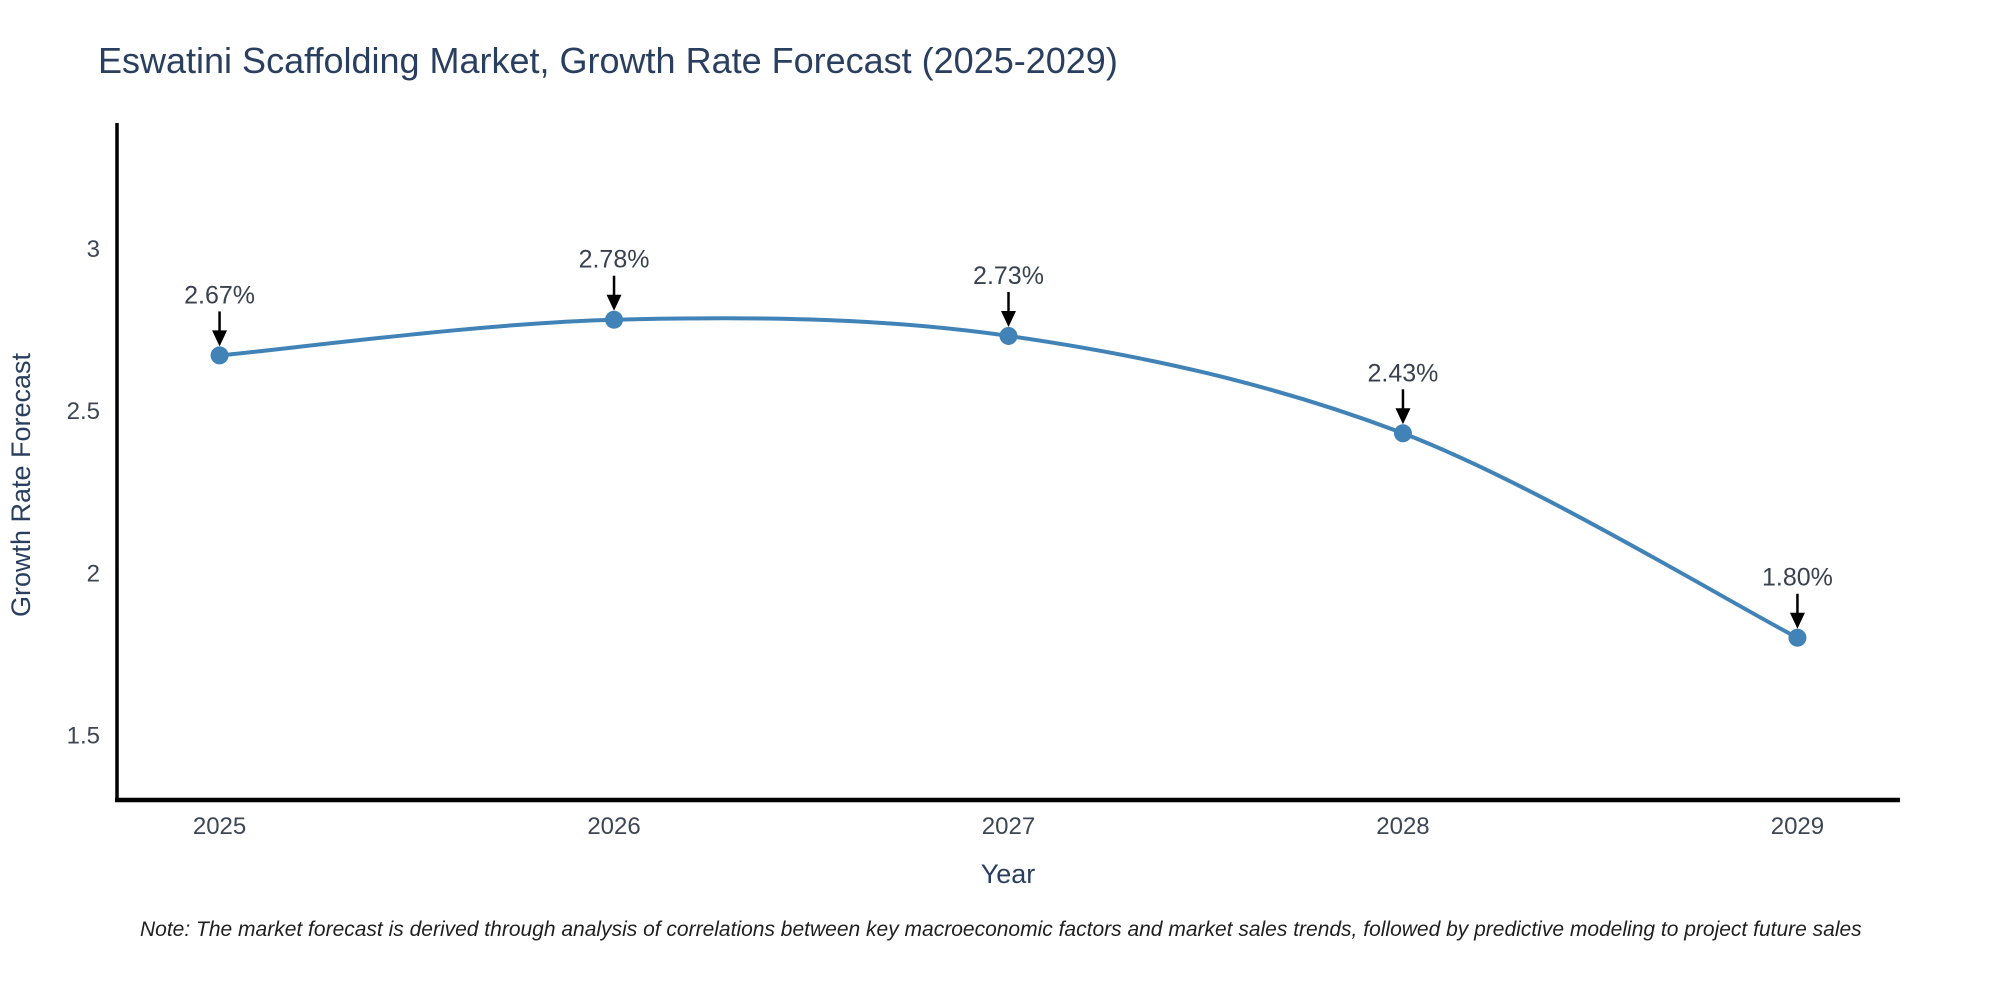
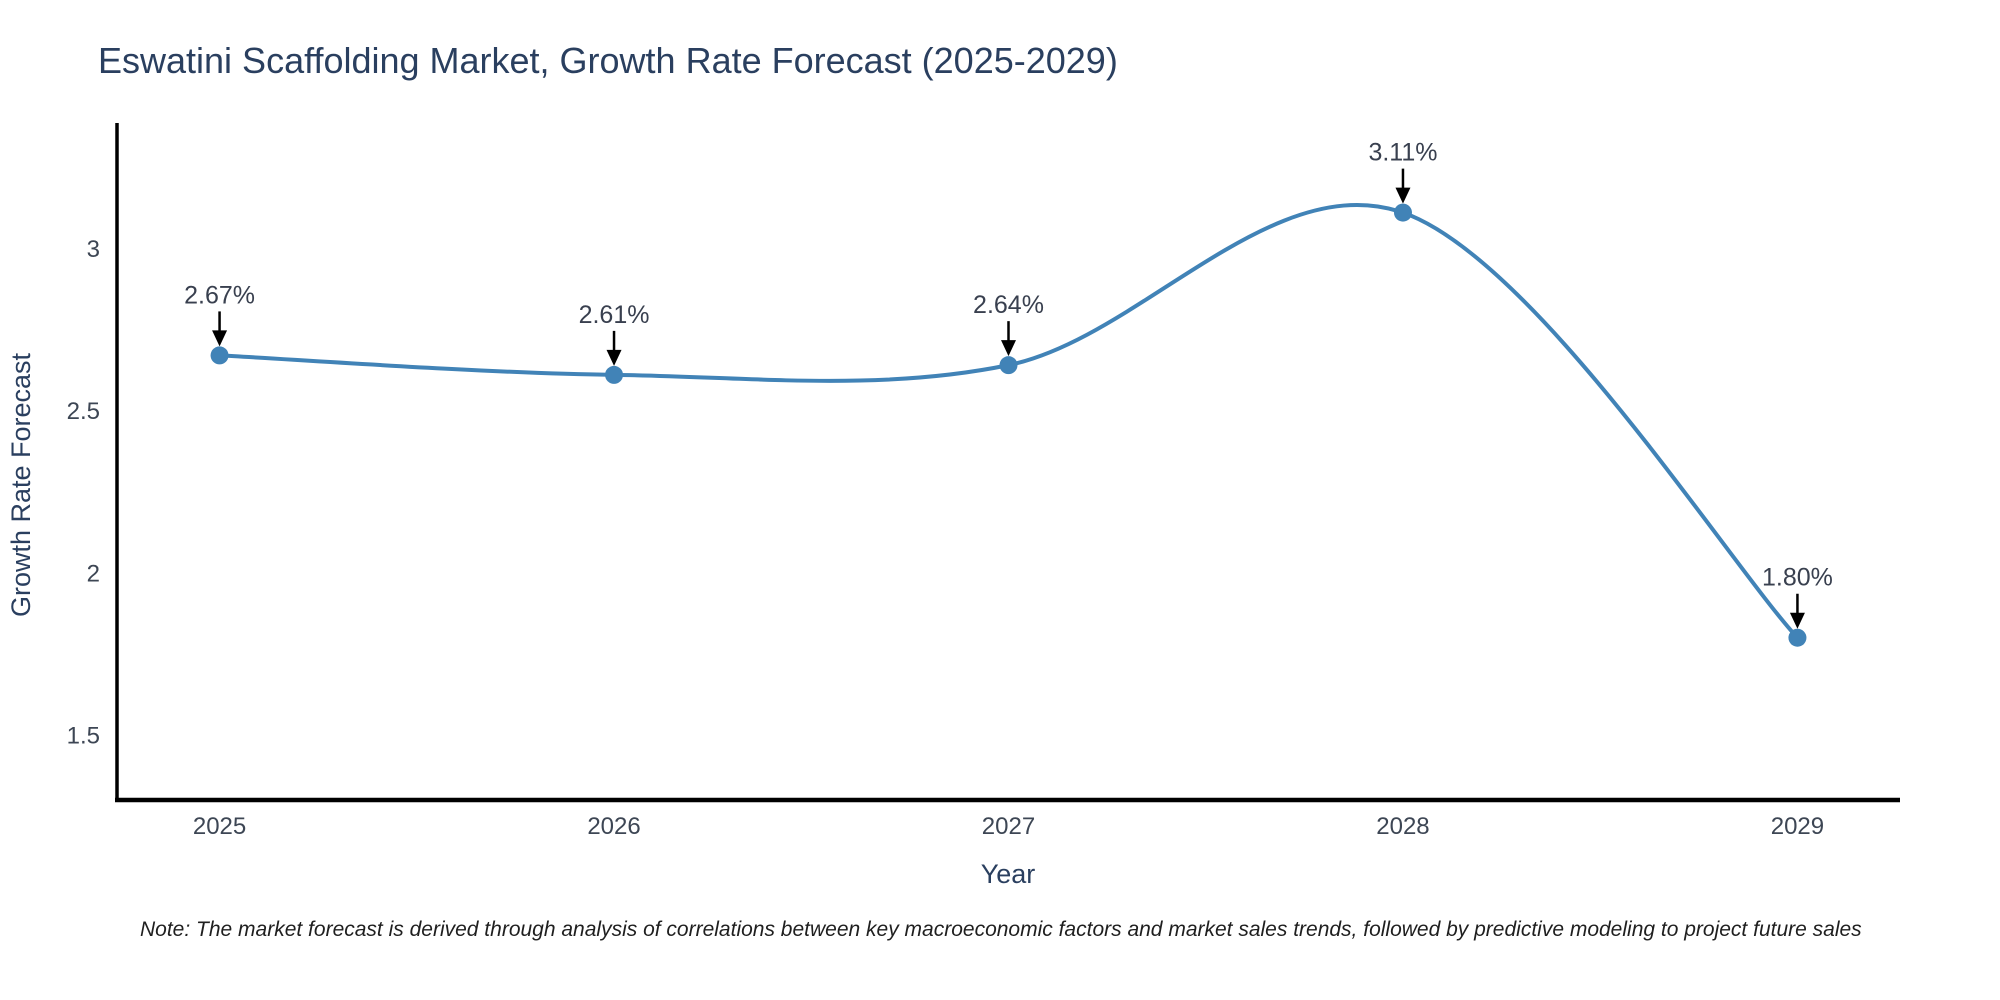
2026: 2.78% -> 2.61%
2027: 2.73% -> 2.64%
2028: 2.43% -> 3.11%
